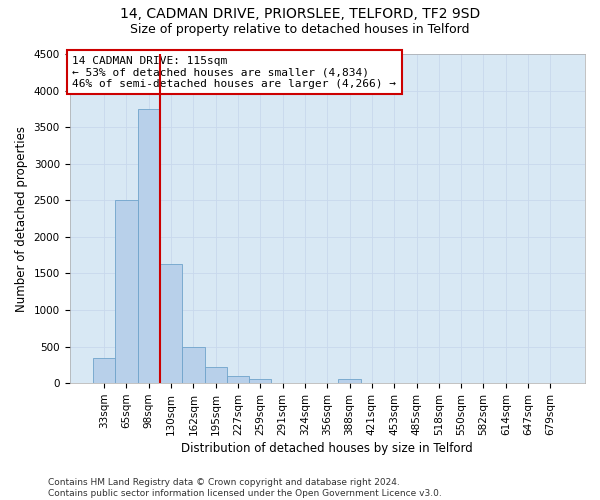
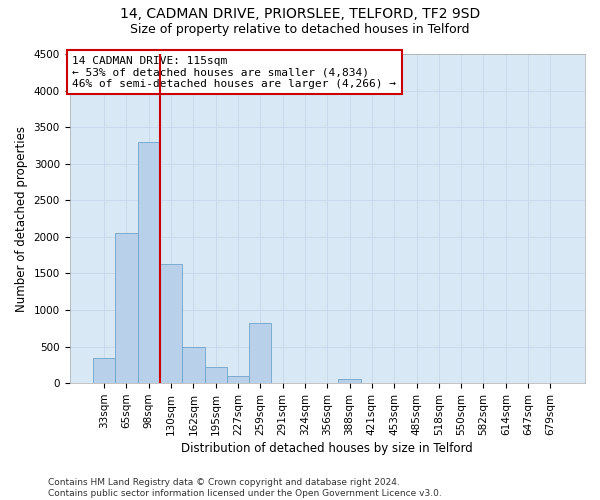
65sqm: 2500 -> 2060
98sqm: 3750 -> 3300
259sqm: 60 -> 820
